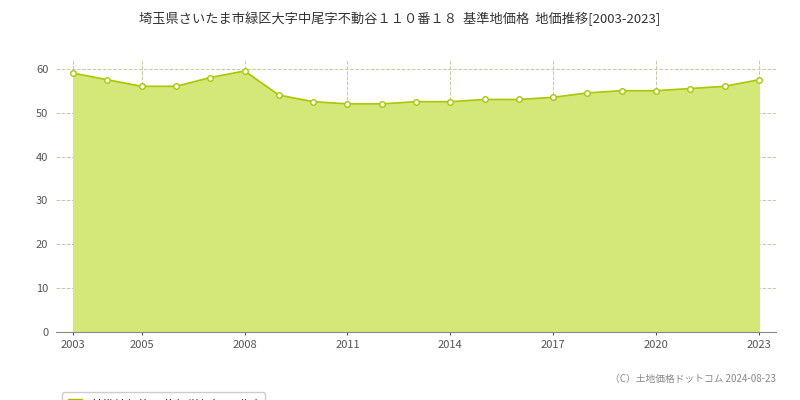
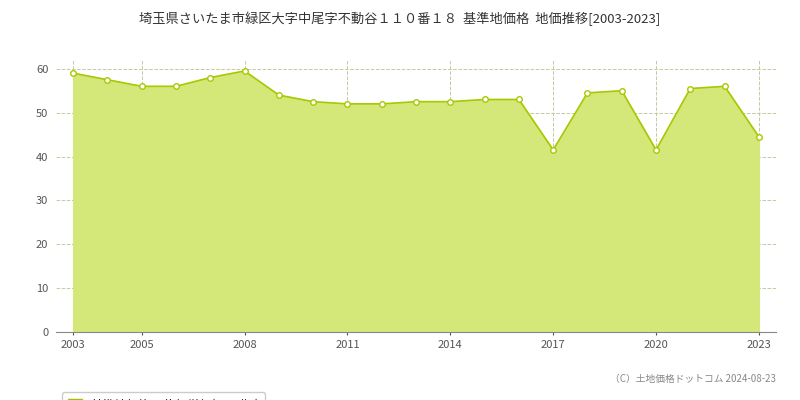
2017: 53.5 -> 41.5
2020: 55.0 -> 41.5
2023: 57.5 -> 44.5
